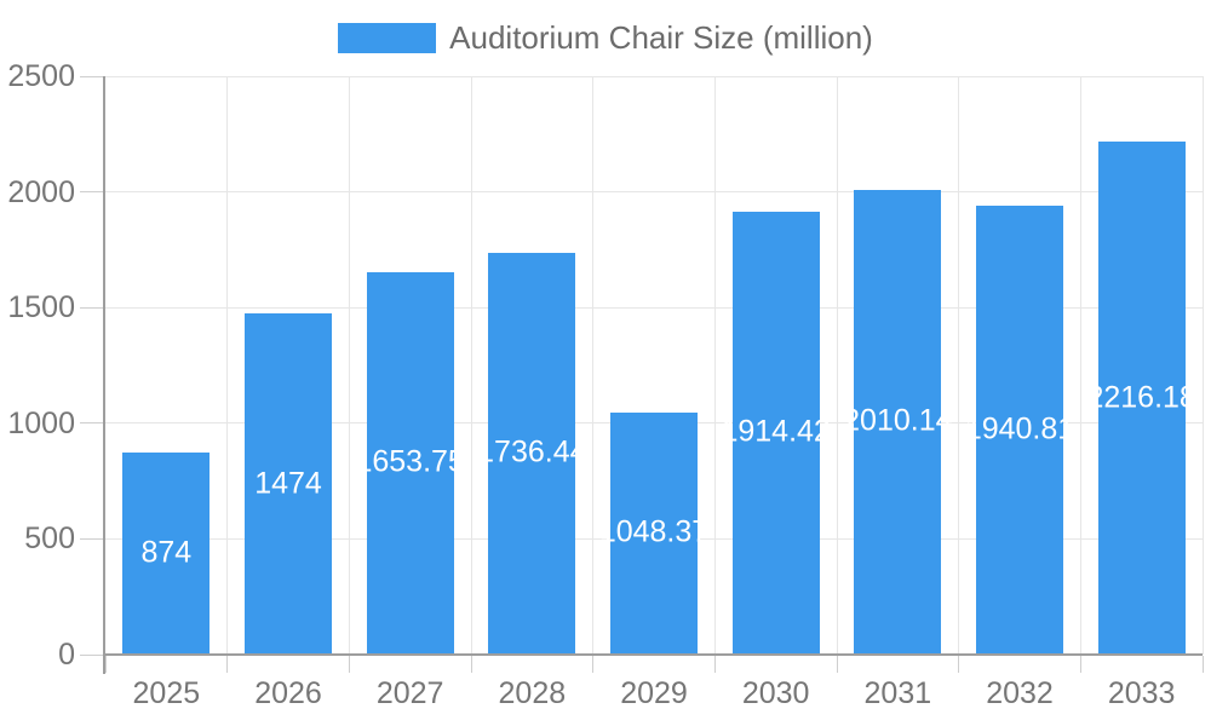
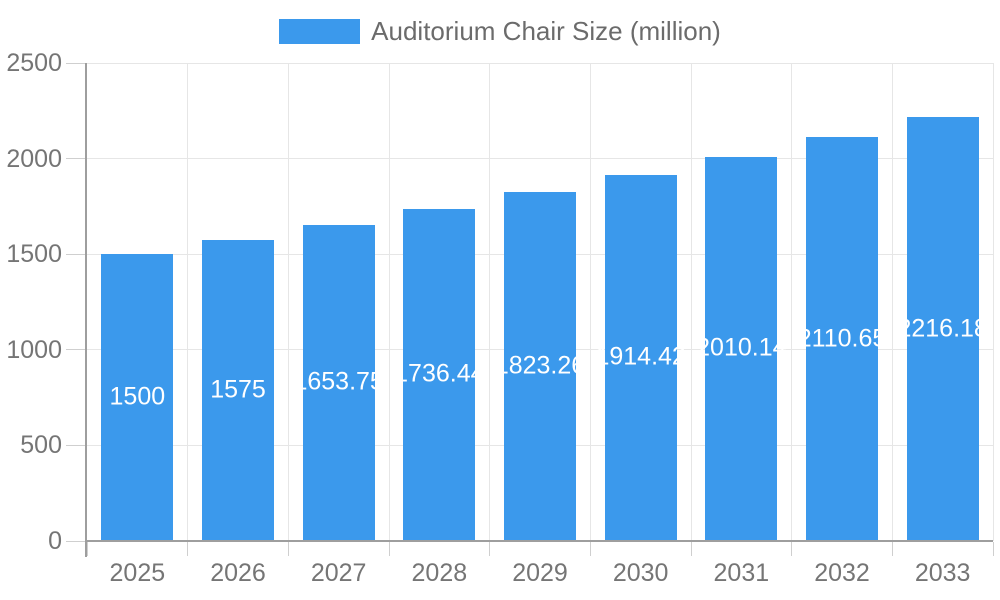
2025: 874 -> 1500
2026: 1474 -> 1575
2029: 1048.37 -> 1823.26
2032: 1940.81 -> 2110.65
